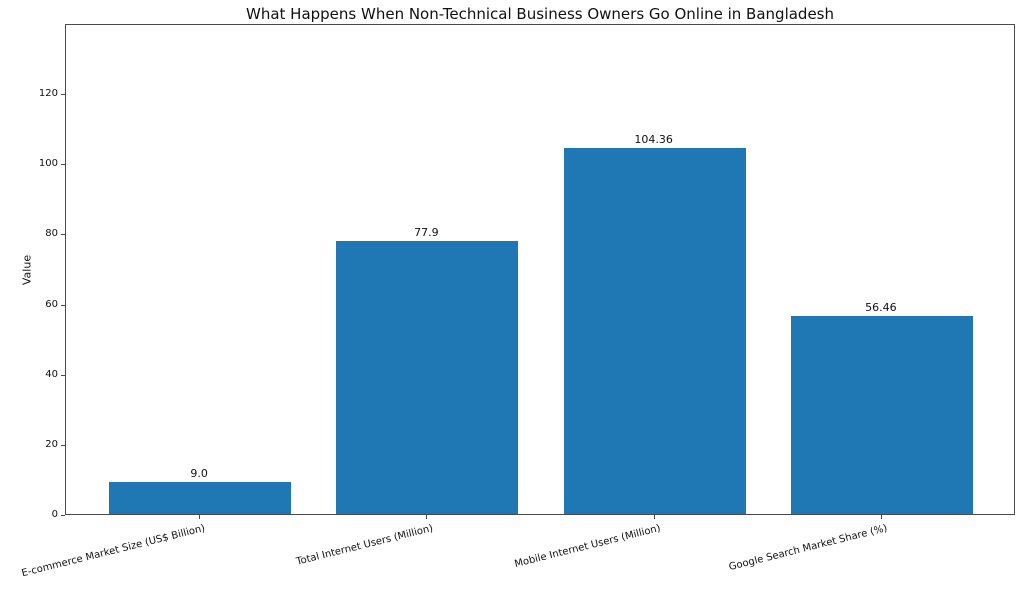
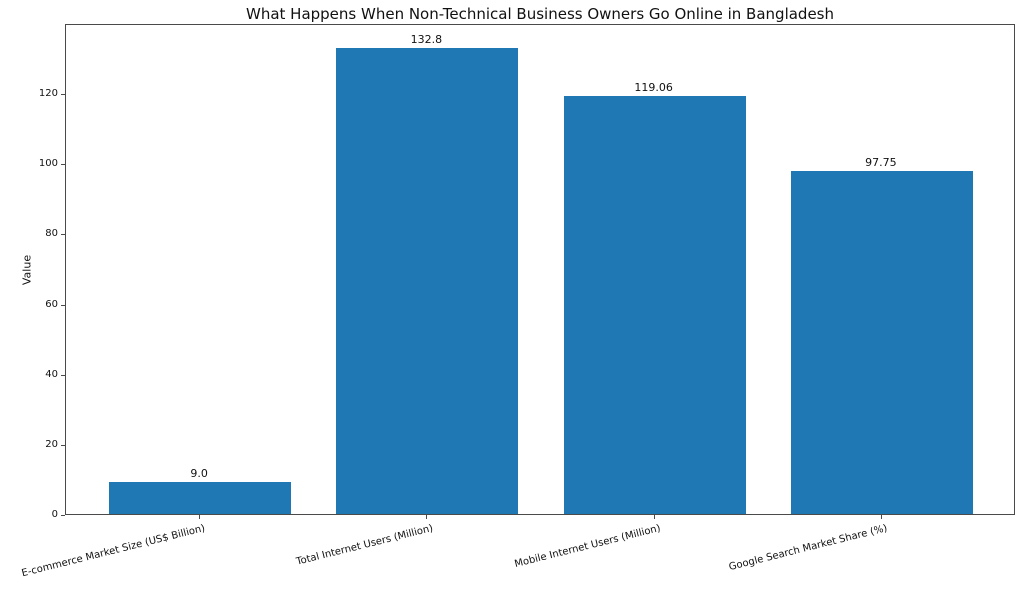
Total Internet Users (Million): 77.9 -> 132.8
Mobile Internet Users (Million): 104.36 -> 119.06
Google Search Market Share (%): 56.46 -> 97.75
